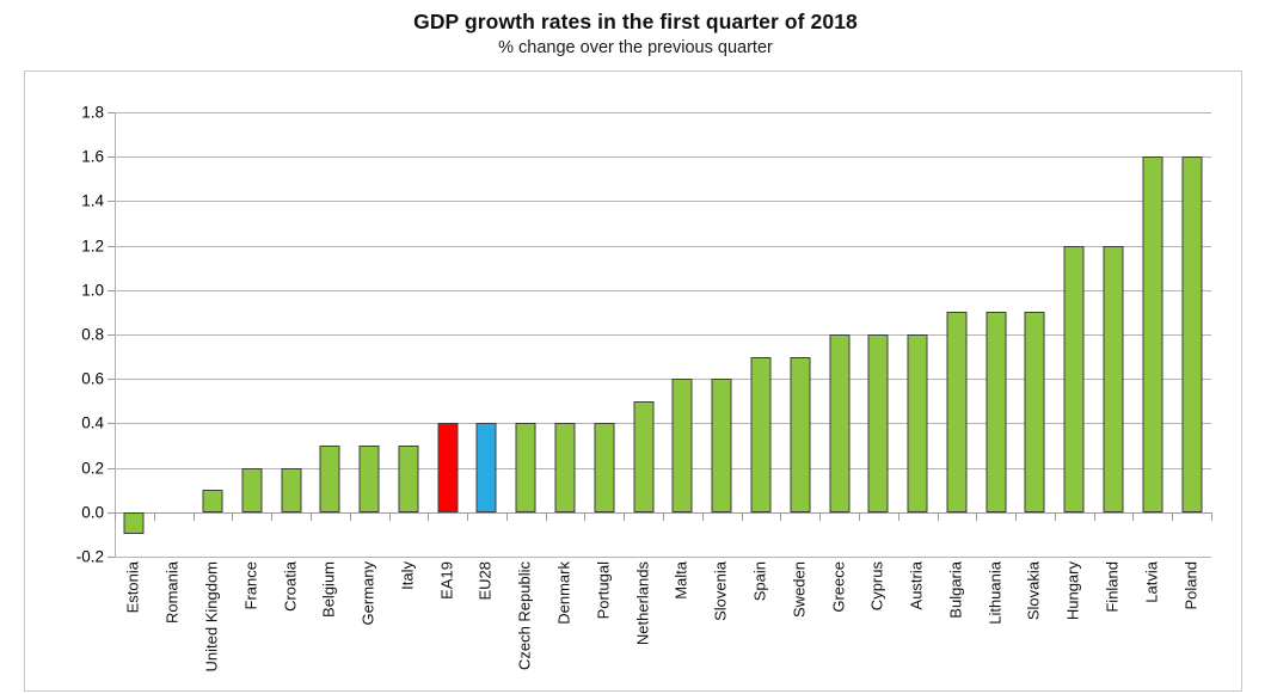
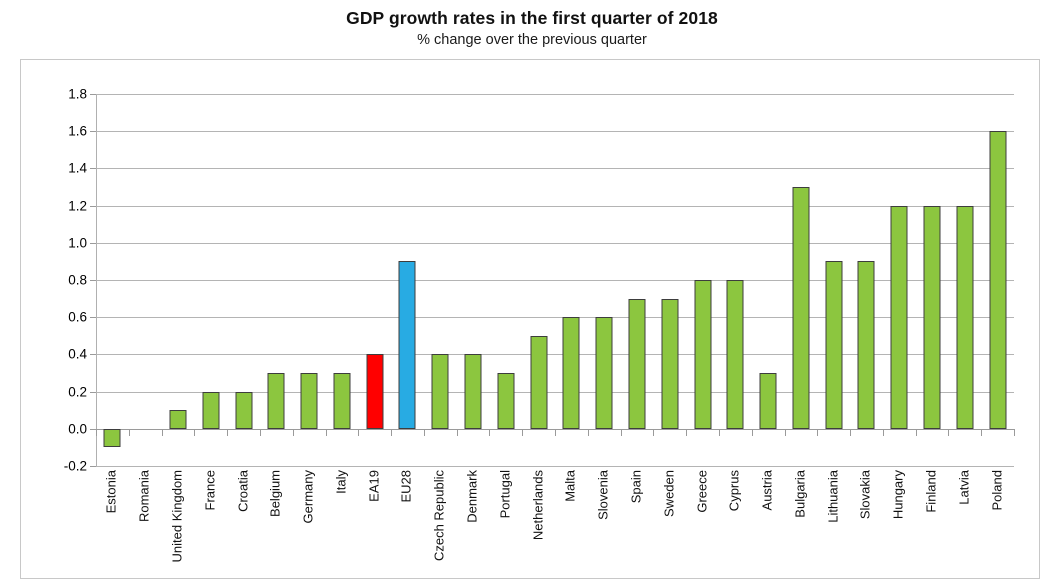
EU28: 0.4 -> 0.9
Portugal: 0.4 -> 0.3
Austria: 0.8 -> 0.3
Bulgaria: 0.9 -> 1.3
Latvia: 1.6 -> 1.2
